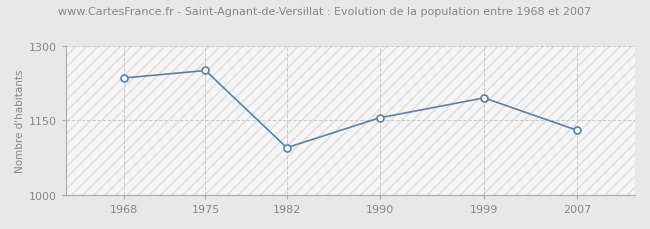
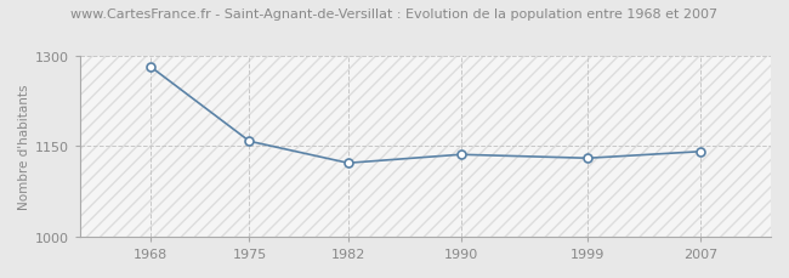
1968: 1235 -> 1281
1975: 1250 -> 1158
1982: 1095 -> 1122
1990: 1155 -> 1136
1999: 1195 -> 1130
2007: 1130 -> 1141
